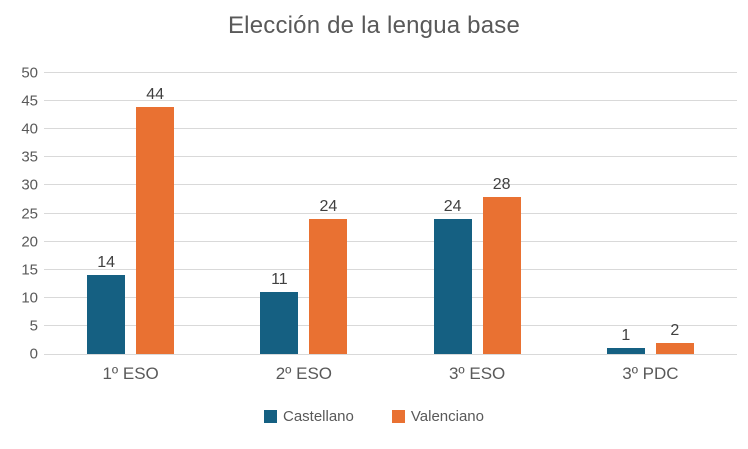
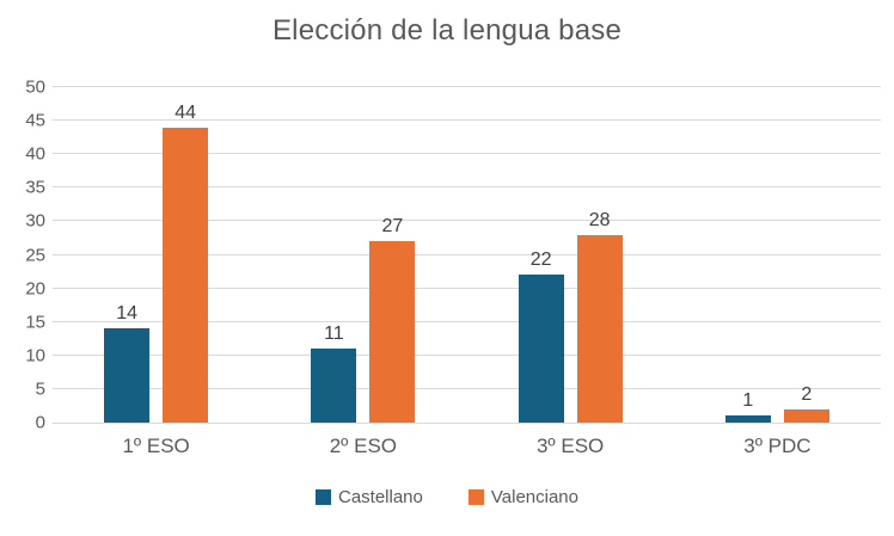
Valenciano/2º ESO: 24 -> 27
Castellano/3º ESO: 24 -> 22
